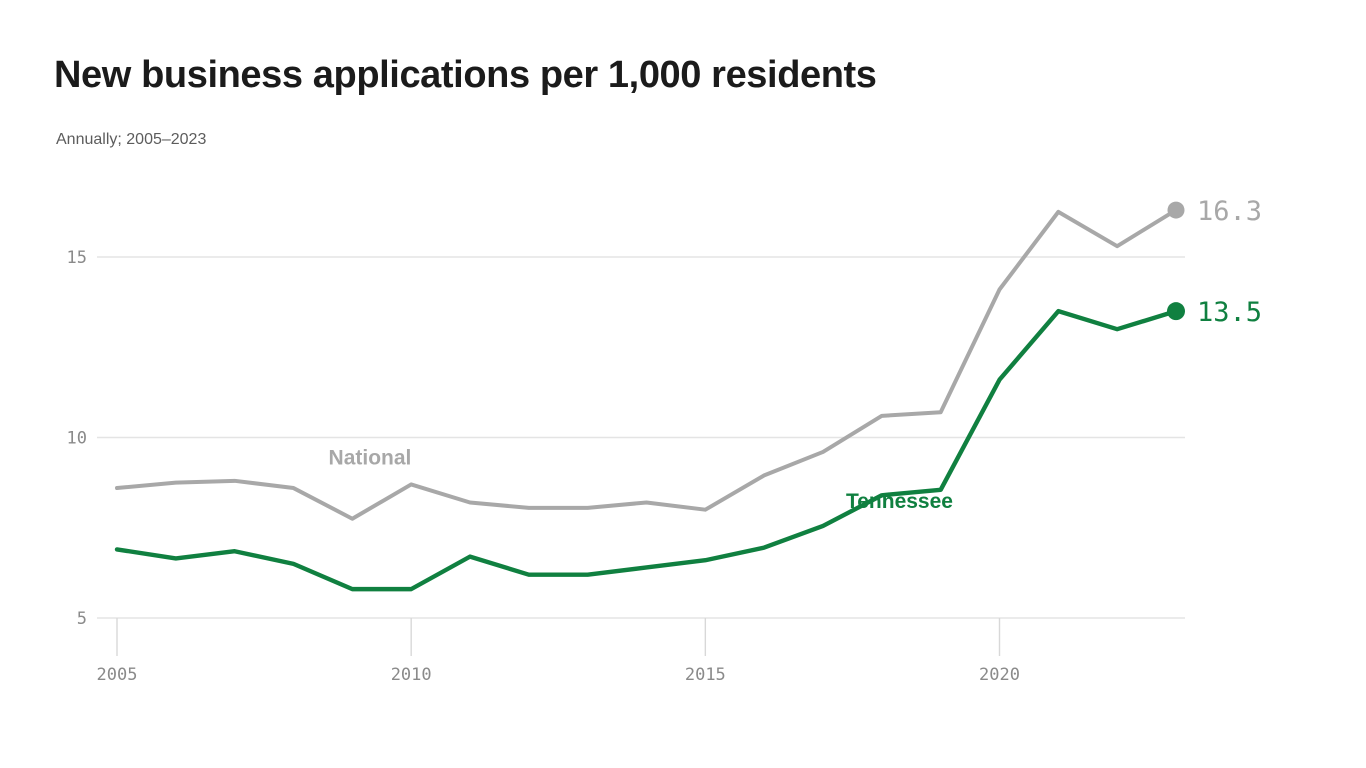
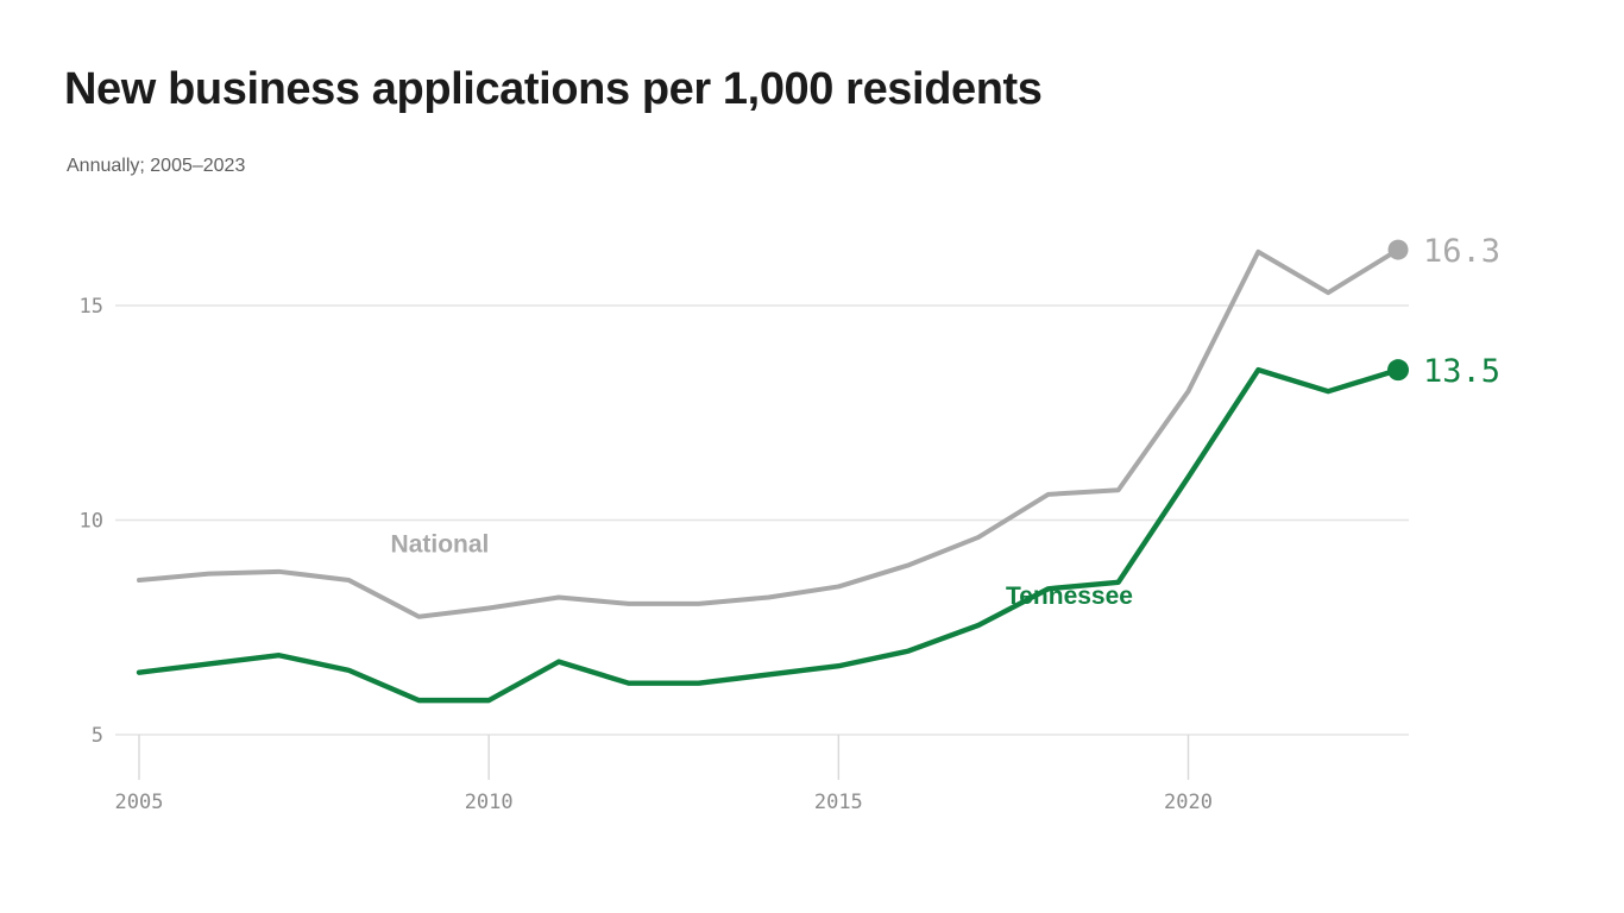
Tennessee/2005: 6.9 -> 6.5
National/2010: 8.7 -> 8.0
National/2015: 8.0 -> 8.4
National/2020: 14.1 -> 13.0
Tennessee/2020: 11.6 -> 11.0
